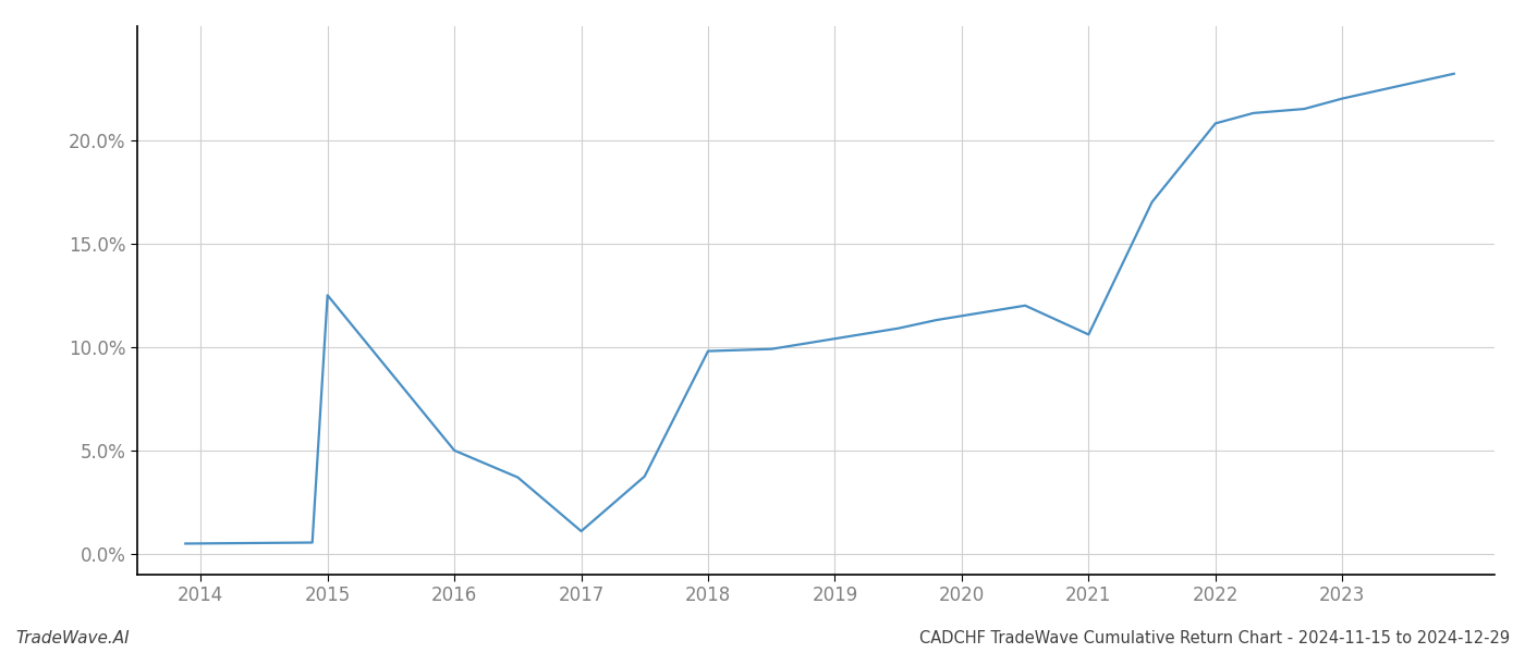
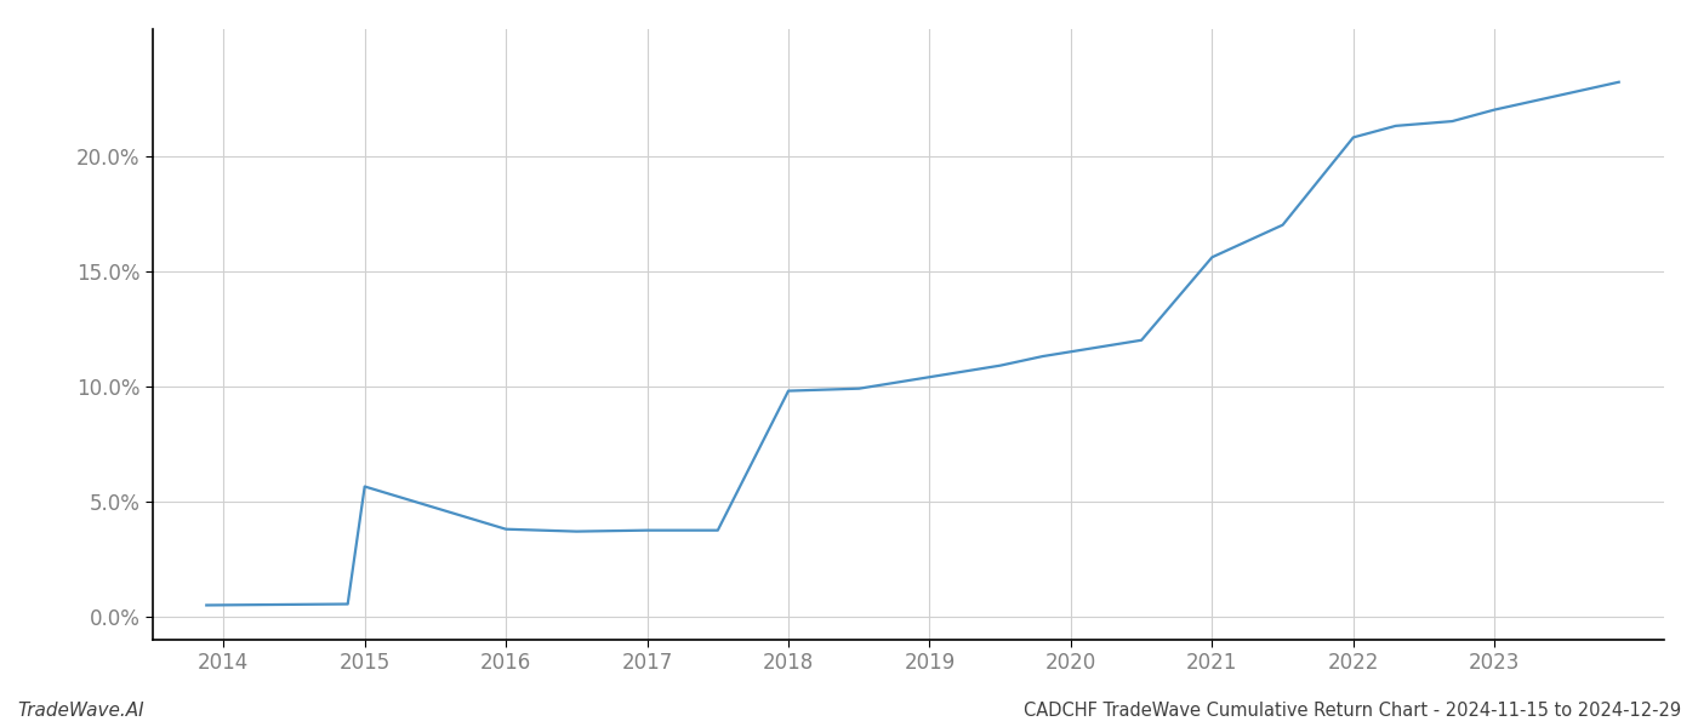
2015: 12.5% -> 5.7%
2016: 5.0% -> 3.8%
2017: 1.1% -> 3.8%
2021: 10.6% -> 15.6%
